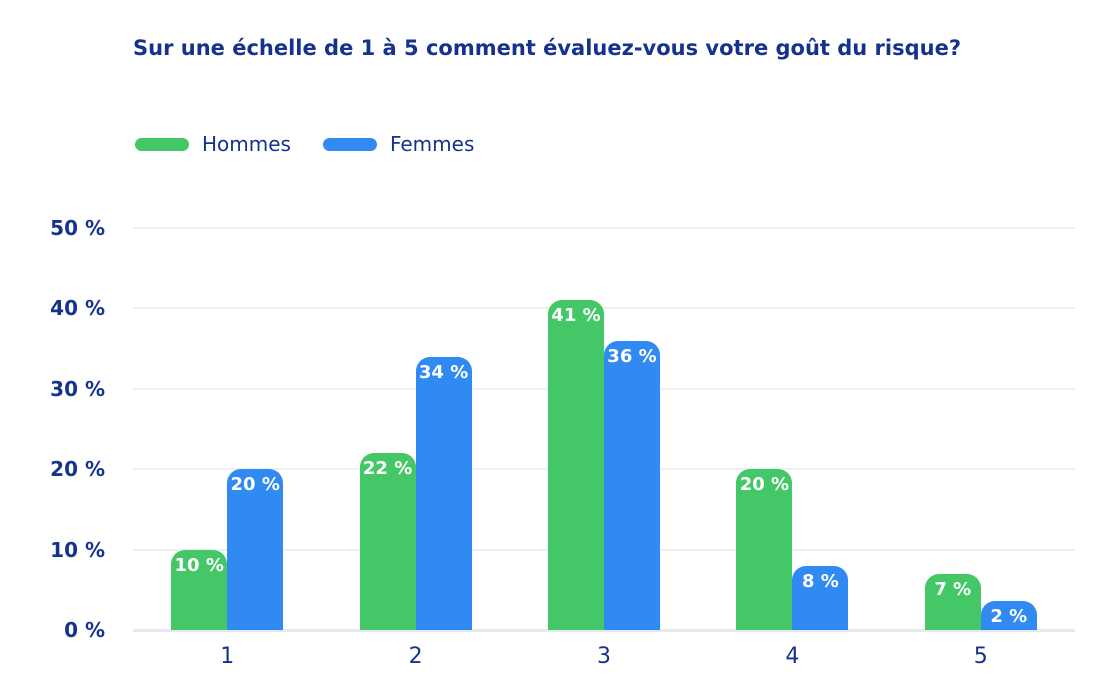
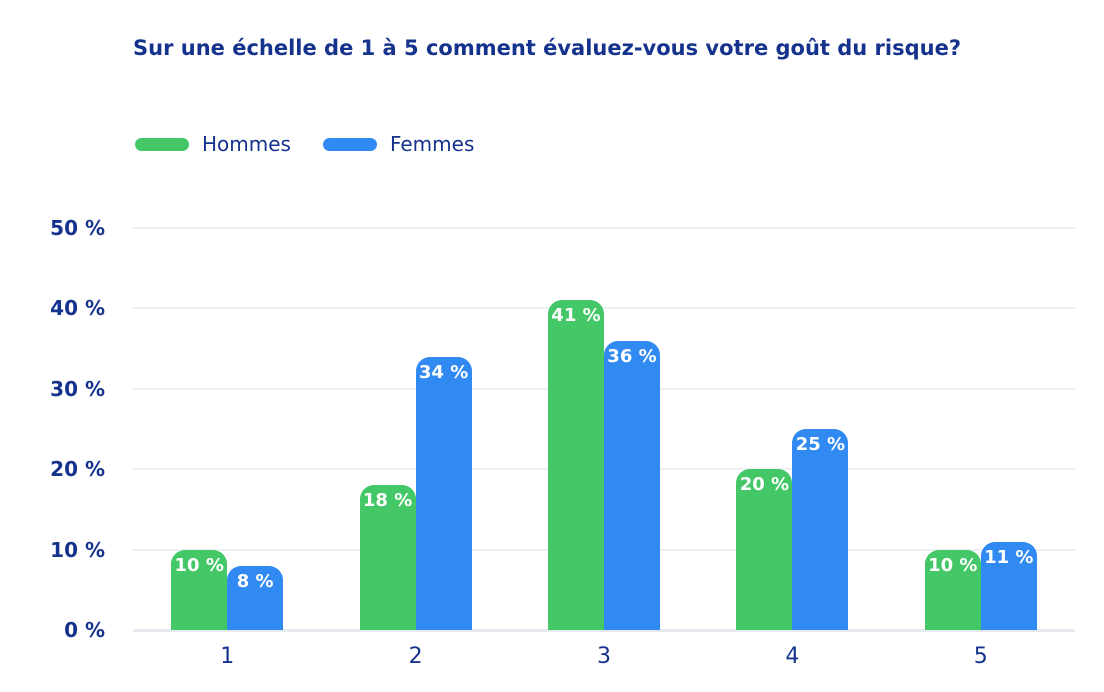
Femmes/1: 20 -> 8
Hommes/2: 22 -> 18
Femmes/4: 8 -> 25
Hommes/5: 7 -> 10
Femmes/5: 2 -> 11
